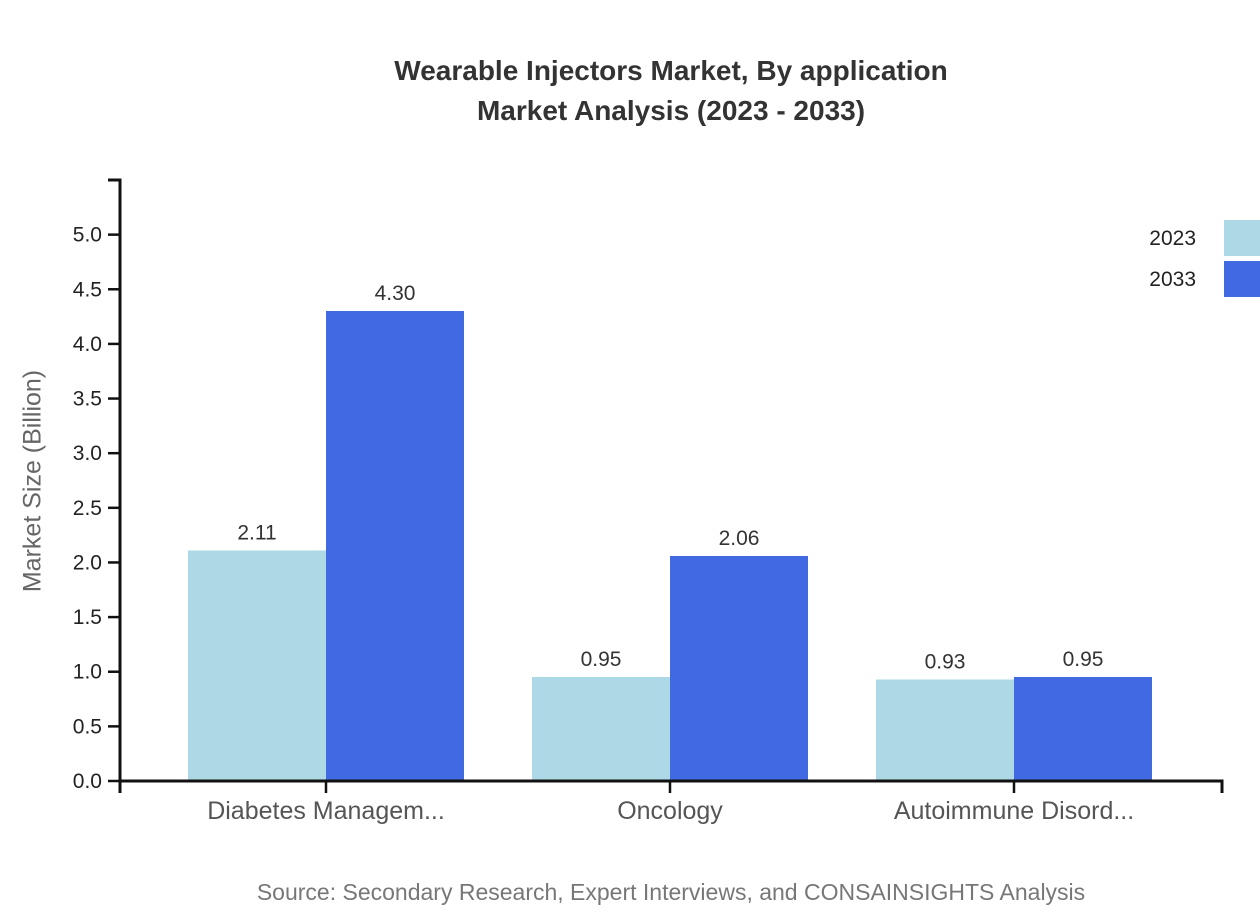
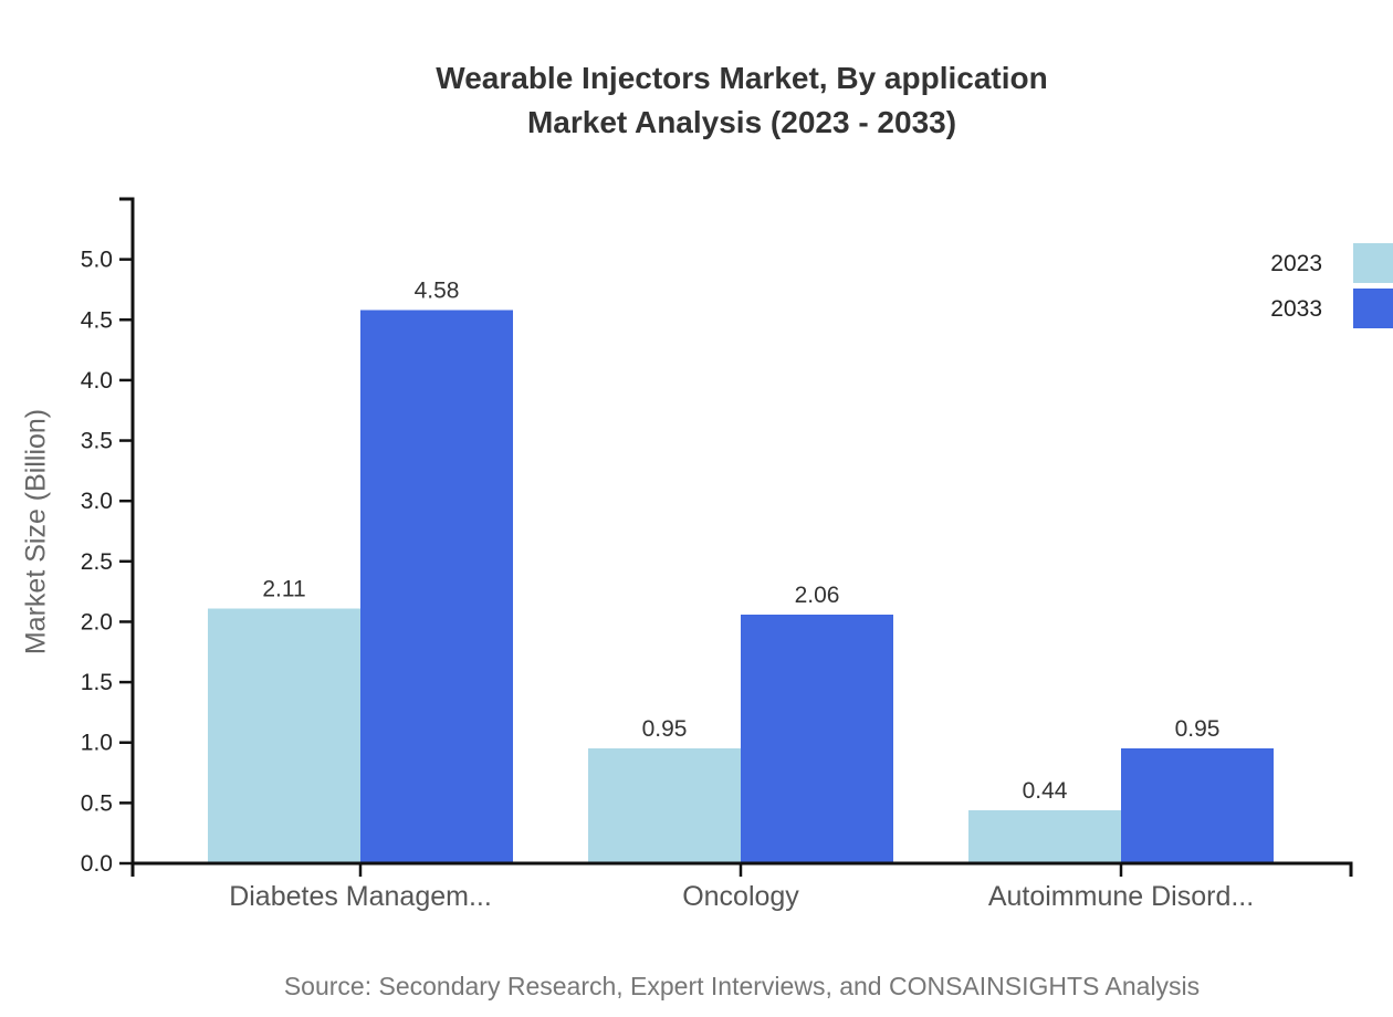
2033/Diabetes Managem...: 4.30 -> 4.58
2023/Autoimmune Disord...: 0.93 -> 0.44
